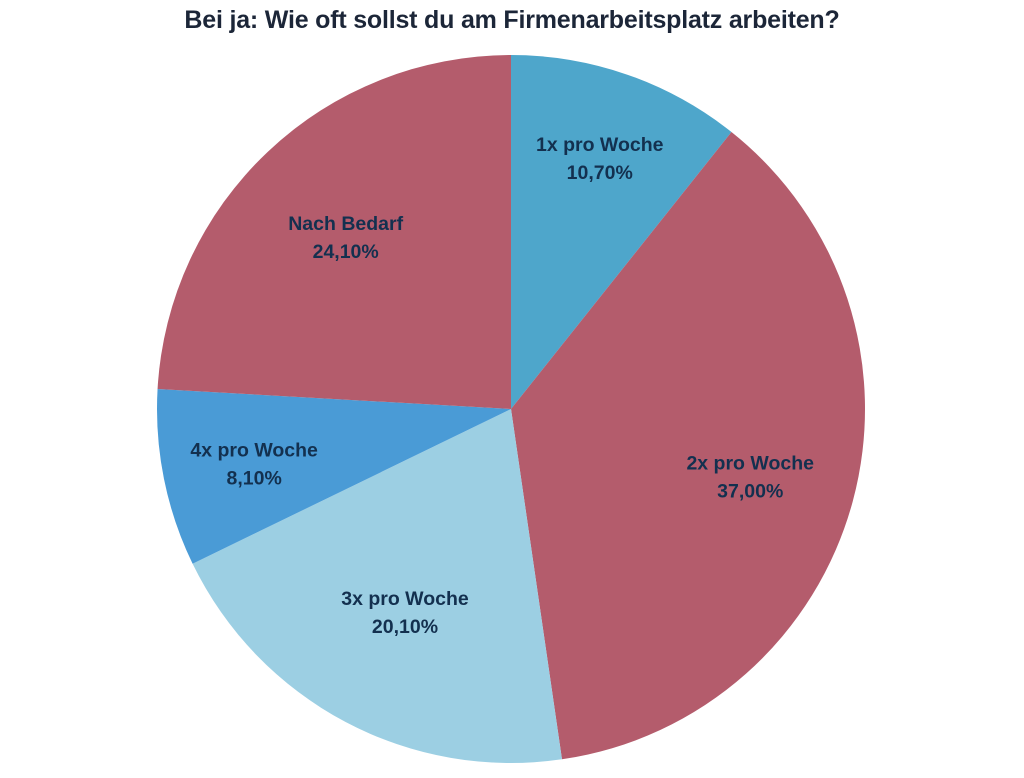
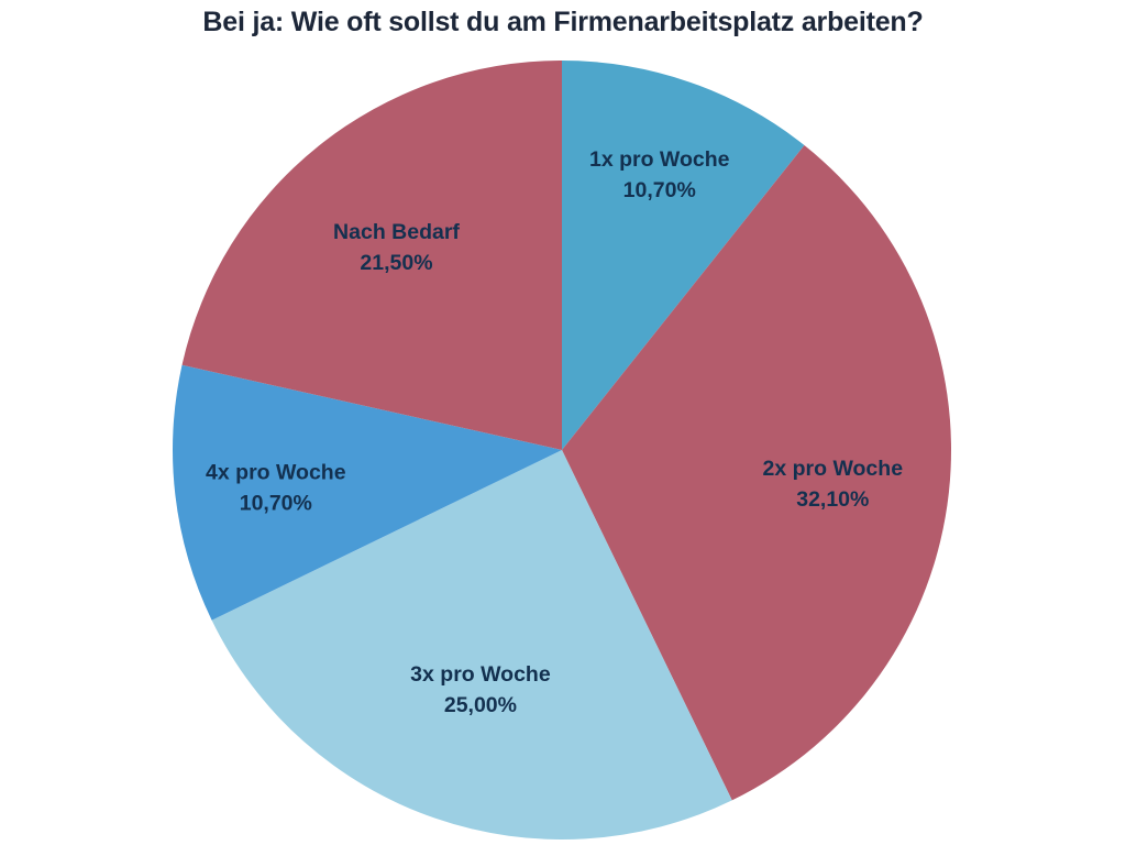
2x pro Woche: 37,00% -> 32,10%
3x pro Woche: 20,10% -> 25,00%
4x pro Woche: 8,10% -> 10,70%
Nach Bedarf: 24,10% -> 21,50%
